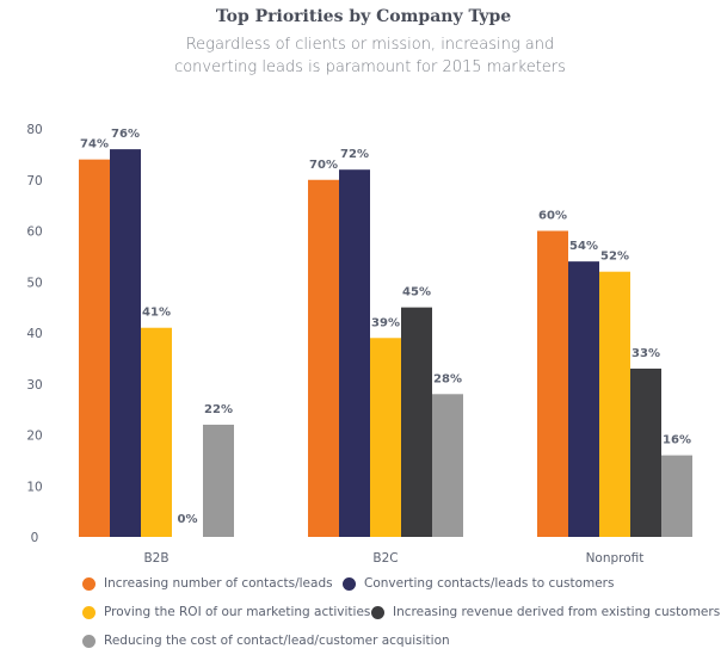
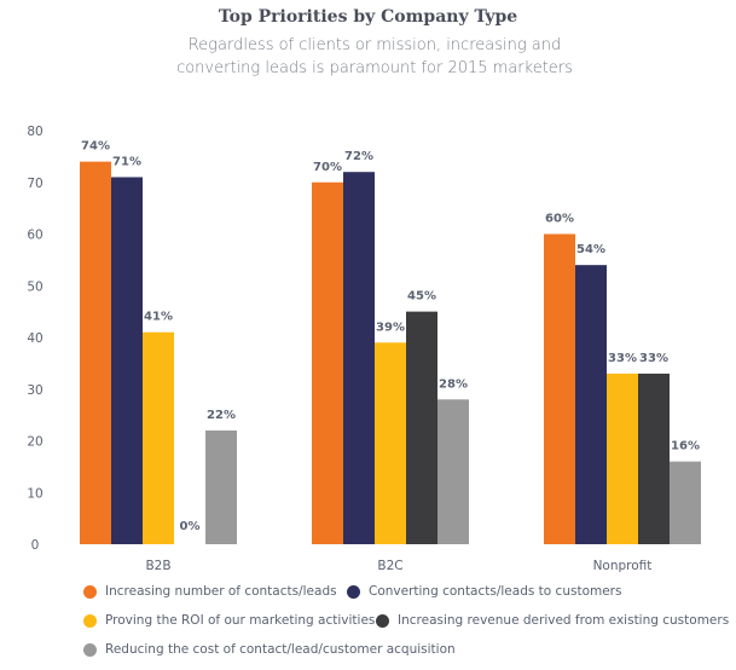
Converting contacts/leads to customers/B2B: 76% -> 71%
Proving the ROI of our marketing activities/Nonprofit: 52% -> 33%
